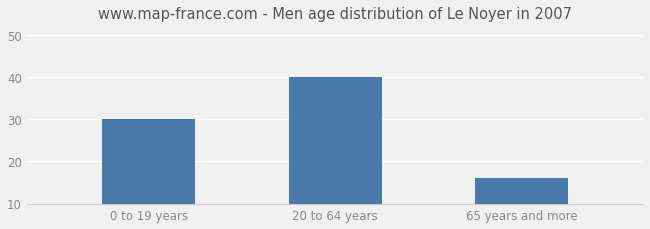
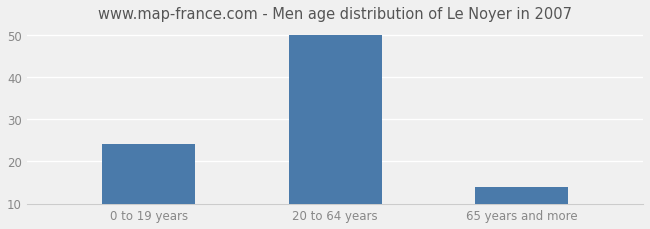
0 to 19 years: 30 -> 24
20 to 64 years: 40 -> 50
65 years and more: 16 -> 14
